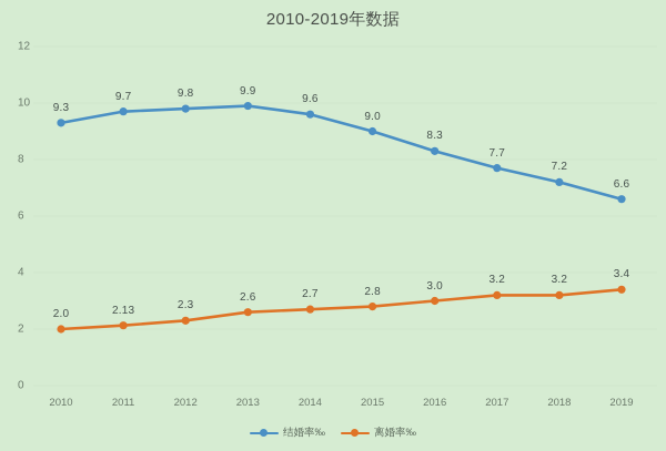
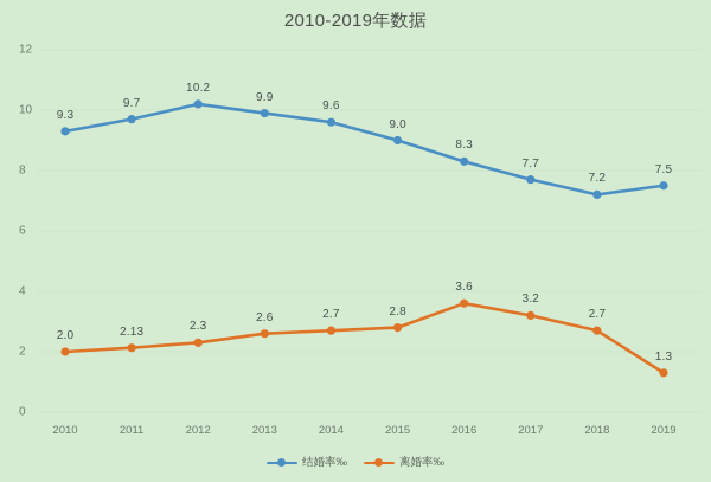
结婚率‰/2012: 9.8 -> 10.2
离婚率‰/2016: 3.0 -> 3.6
离婚率‰/2018: 3.2 -> 2.7
结婚率‰/2019: 6.6 -> 7.5
离婚率‰/2019: 3.4 -> 1.3
